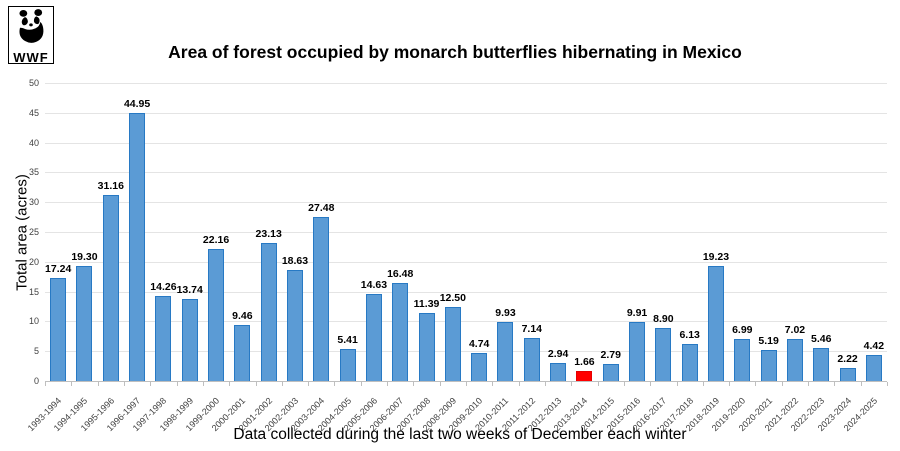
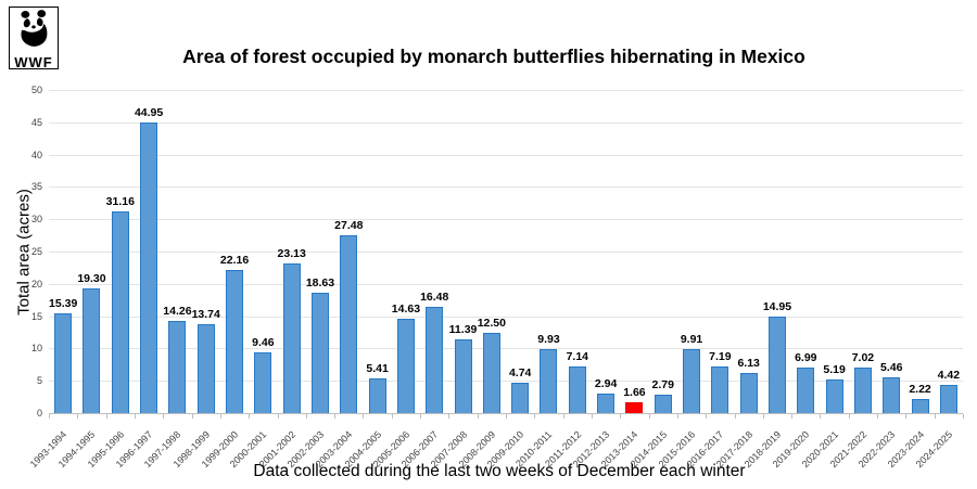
1993-1994: 17.24 -> 15.39
2016-2017: 8.90 -> 7.19
2018-2019: 19.23 -> 14.95
